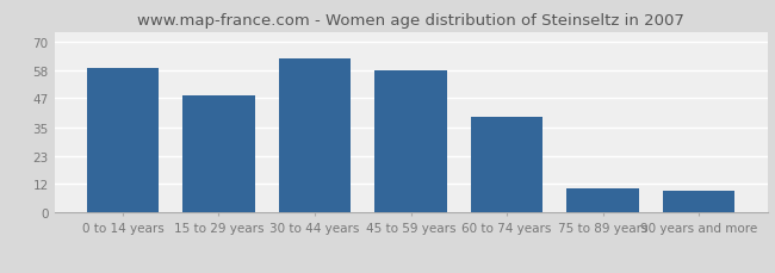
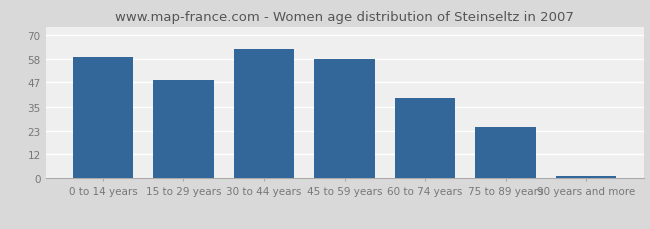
75 to 89 years: 10 -> 25
90 years and more: 9 -> 1
